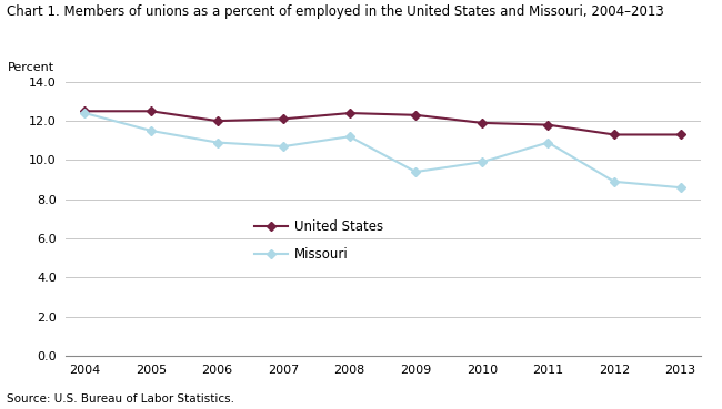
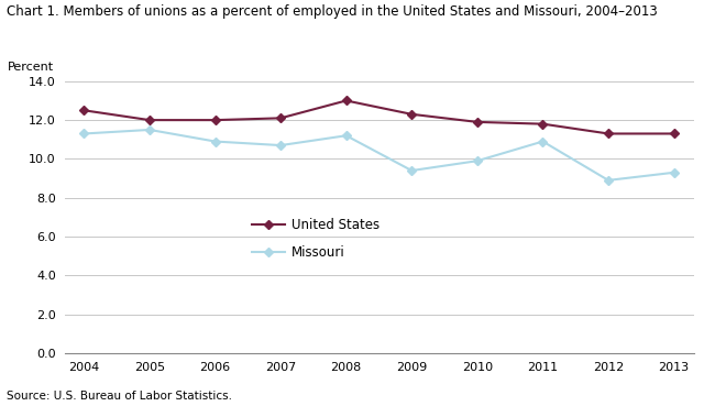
Missouri/2004: 12.4 -> 11.3
United States/2005: 12.5 -> 12.0
United States/2008: 12.4 -> 13.0
Missouri/2013: 8.6 -> 9.3
